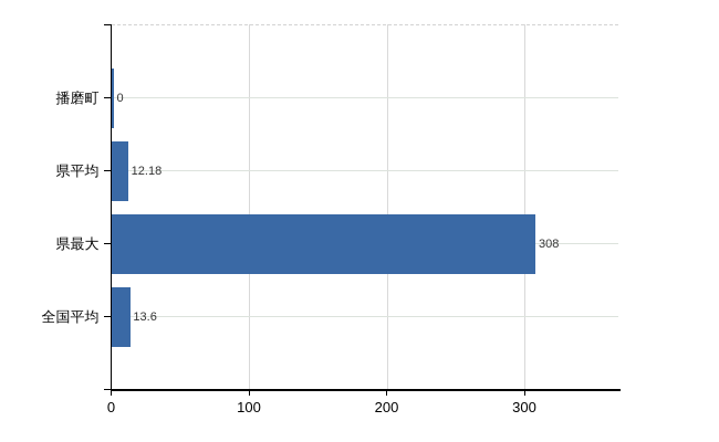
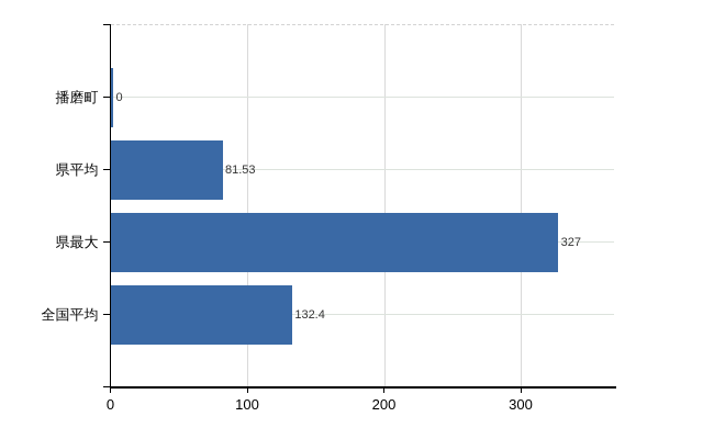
県平均: 12.18 -> 81.53
県最大: 308 -> 327
全国平均: 13.6 -> 132.4
